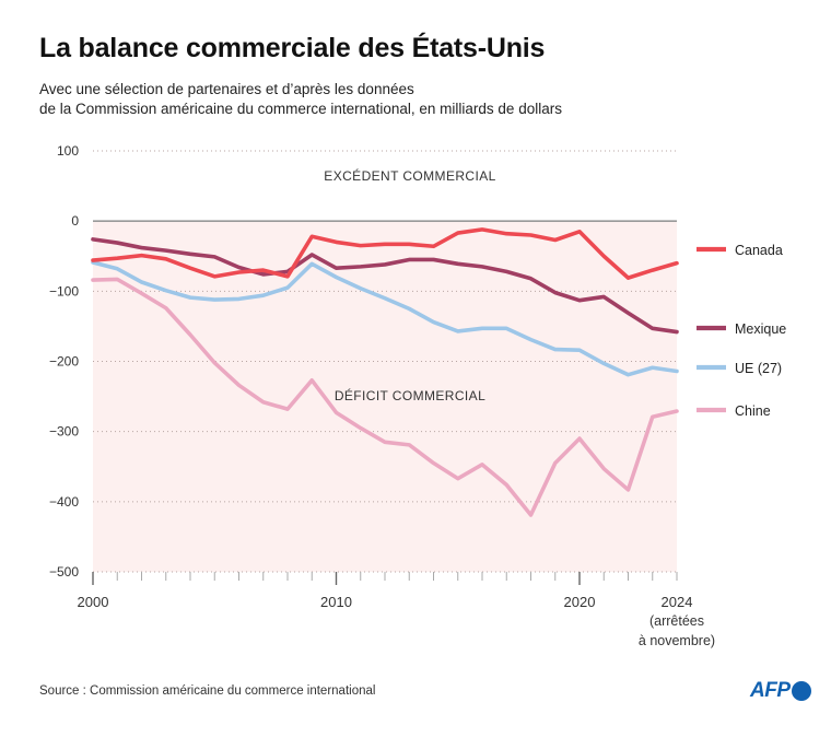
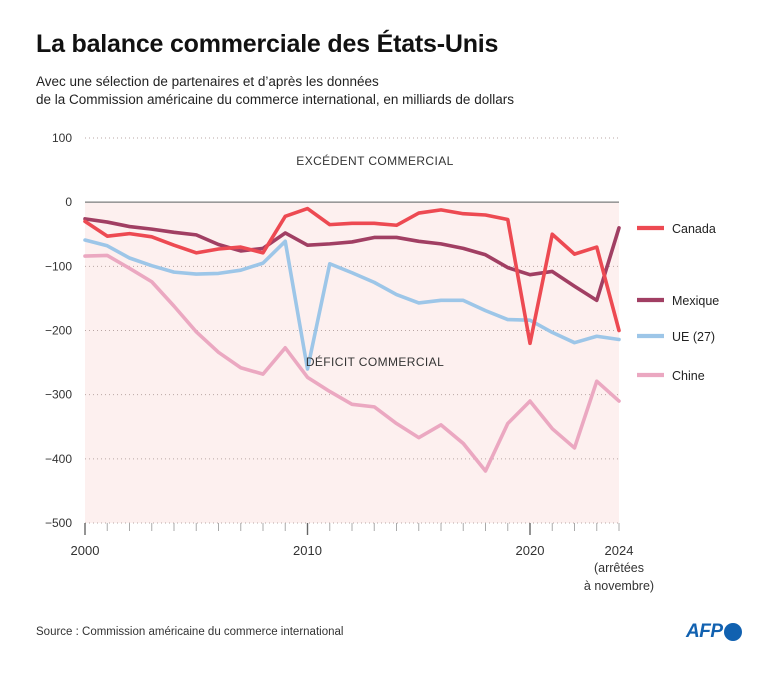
Canada/2000: -60 -> -30
Canada/2010: -30 -> -10
UE (27)/2010: -80 -> -260
Canada/2020: -20 -> -220
Canada/2024: -60 -> -200
Mexique/2024: -160 -> -40
Chine/2024: -270 -> -310
